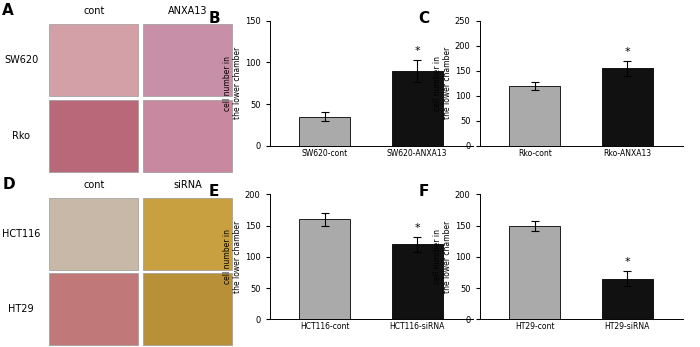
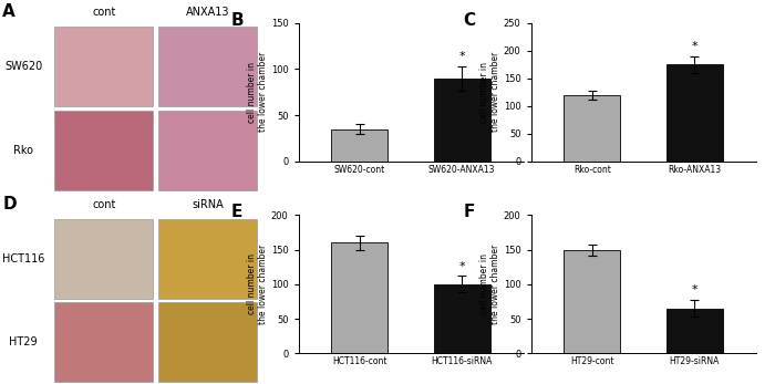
Rko-ANXA13: 155 -> 175
HCT116-siRNA: 120 -> 100
